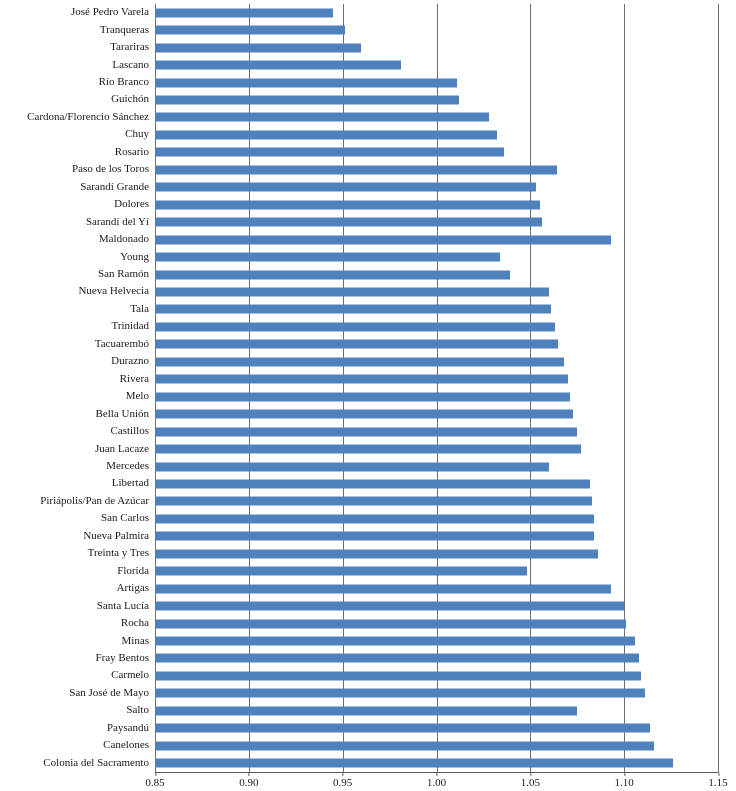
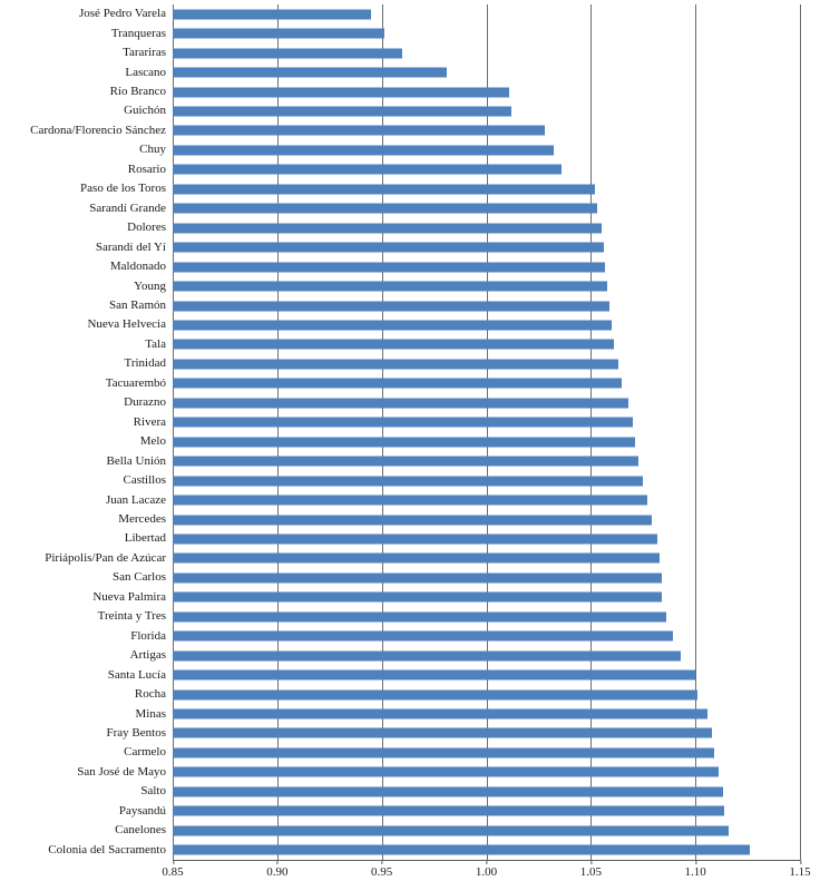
Paso de los Toros: 1.064 -> 1.052
Maldonado: 1.093 -> 1.057
Young: 1.034 -> 1.058
San Ramón: 1.039 -> 1.059
Mercedes: 1.060 -> 1.079
Florida: 1.048 -> 1.089
Salto: 1.075 -> 1.113
